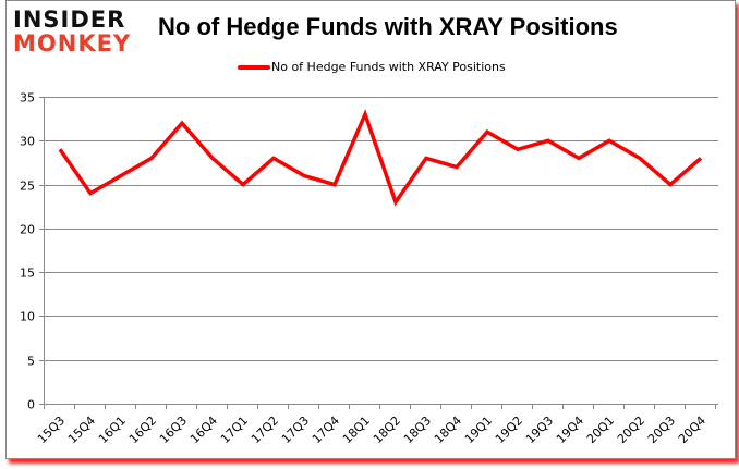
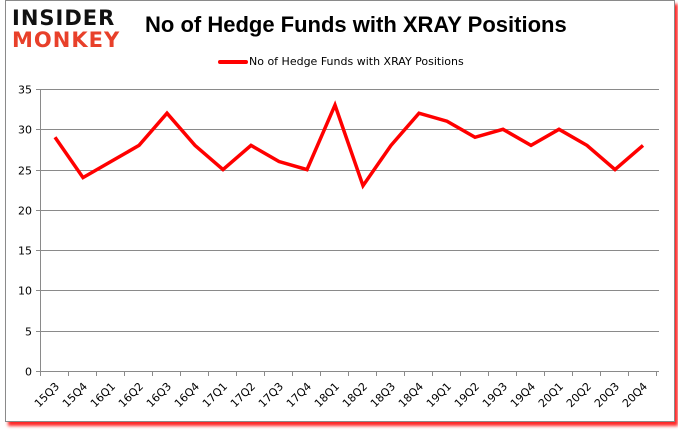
18Q4: 27 -> 32
